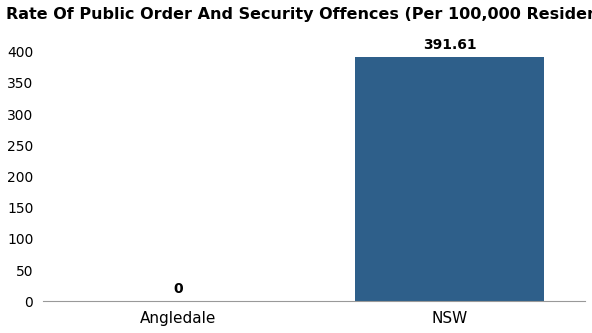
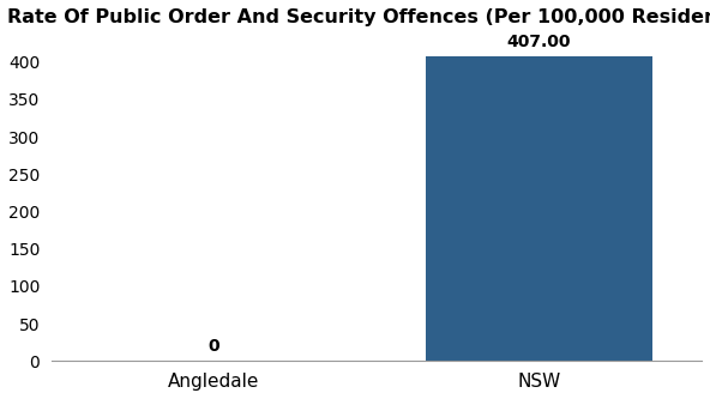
NSW: 391.61 -> 407.00
